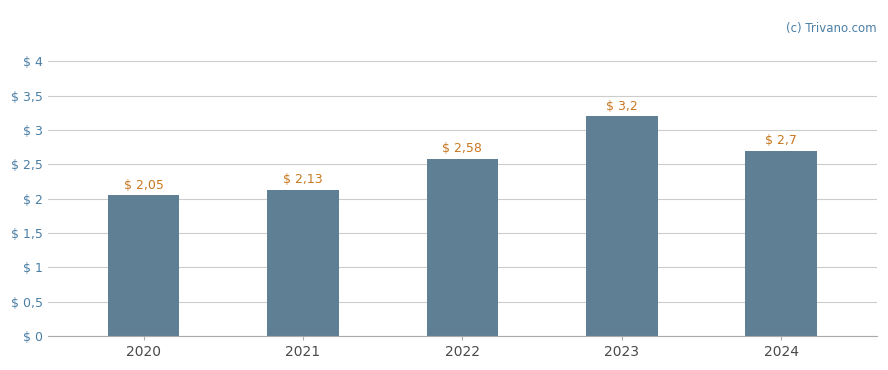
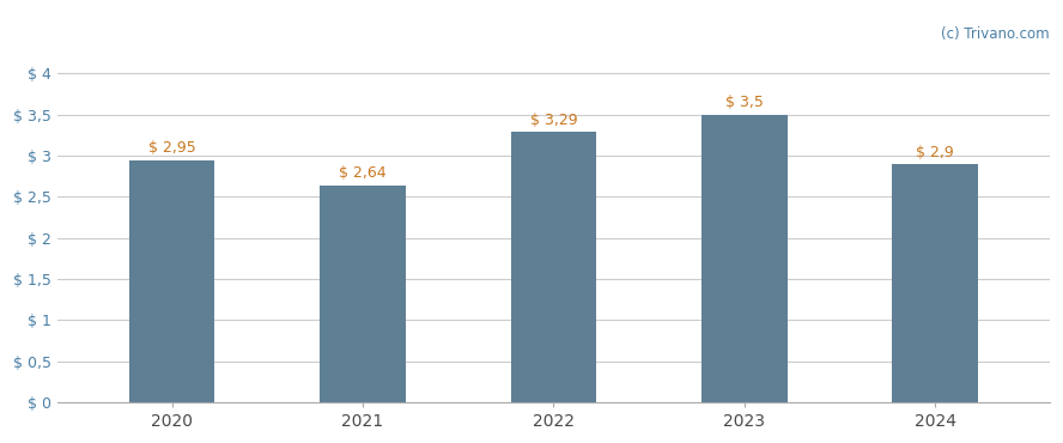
2020: 2,05 -> 2,95
2021: 2,13 -> 2,64
2022: 2,58 -> 3,29
2023: 3,2 -> 3,5
2024: 2,7 -> 2,9
